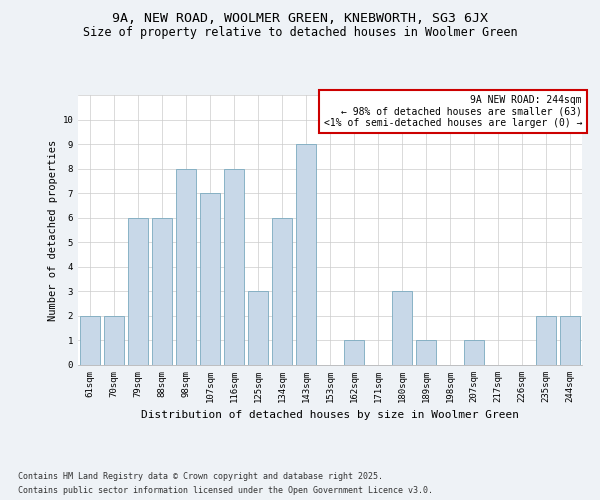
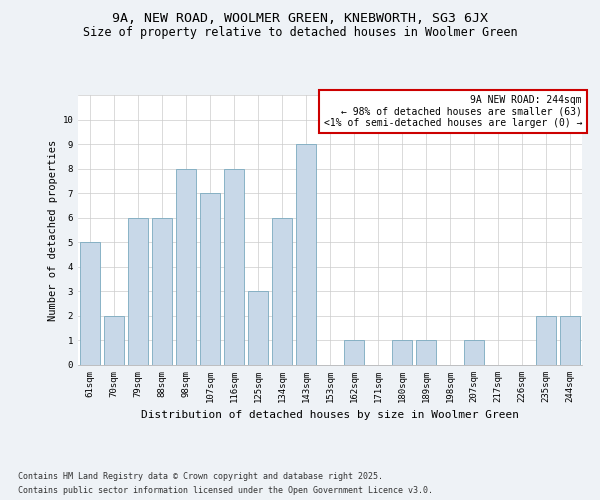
61sqm: 2 -> 5
180sqm: 3 -> 1
